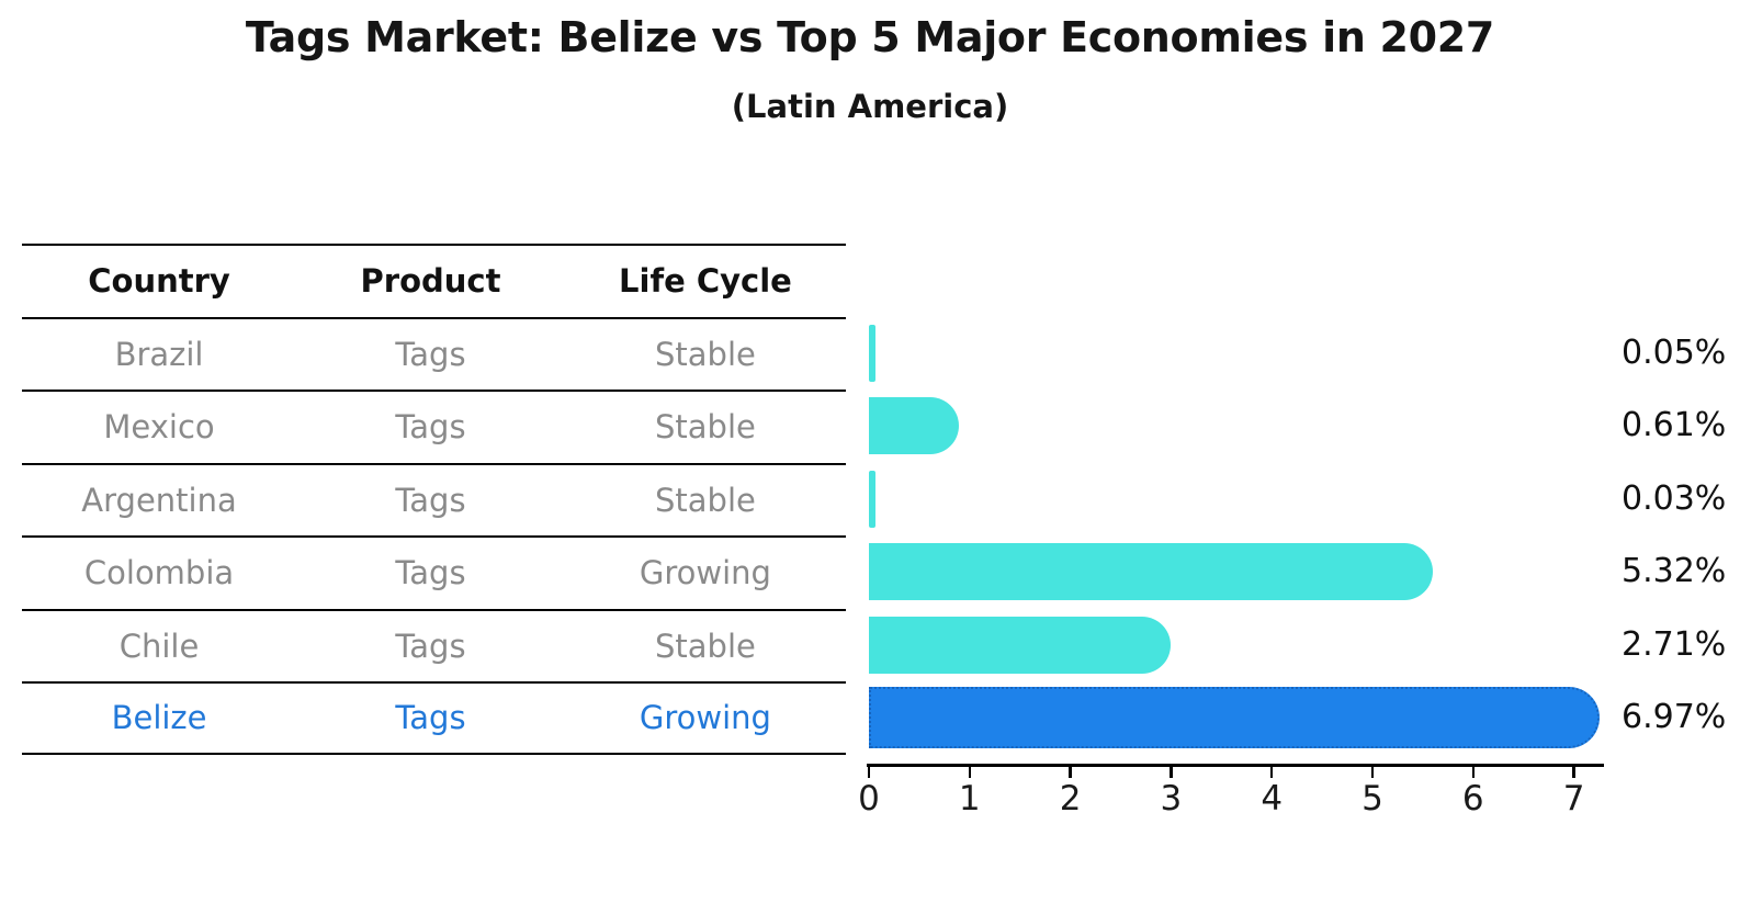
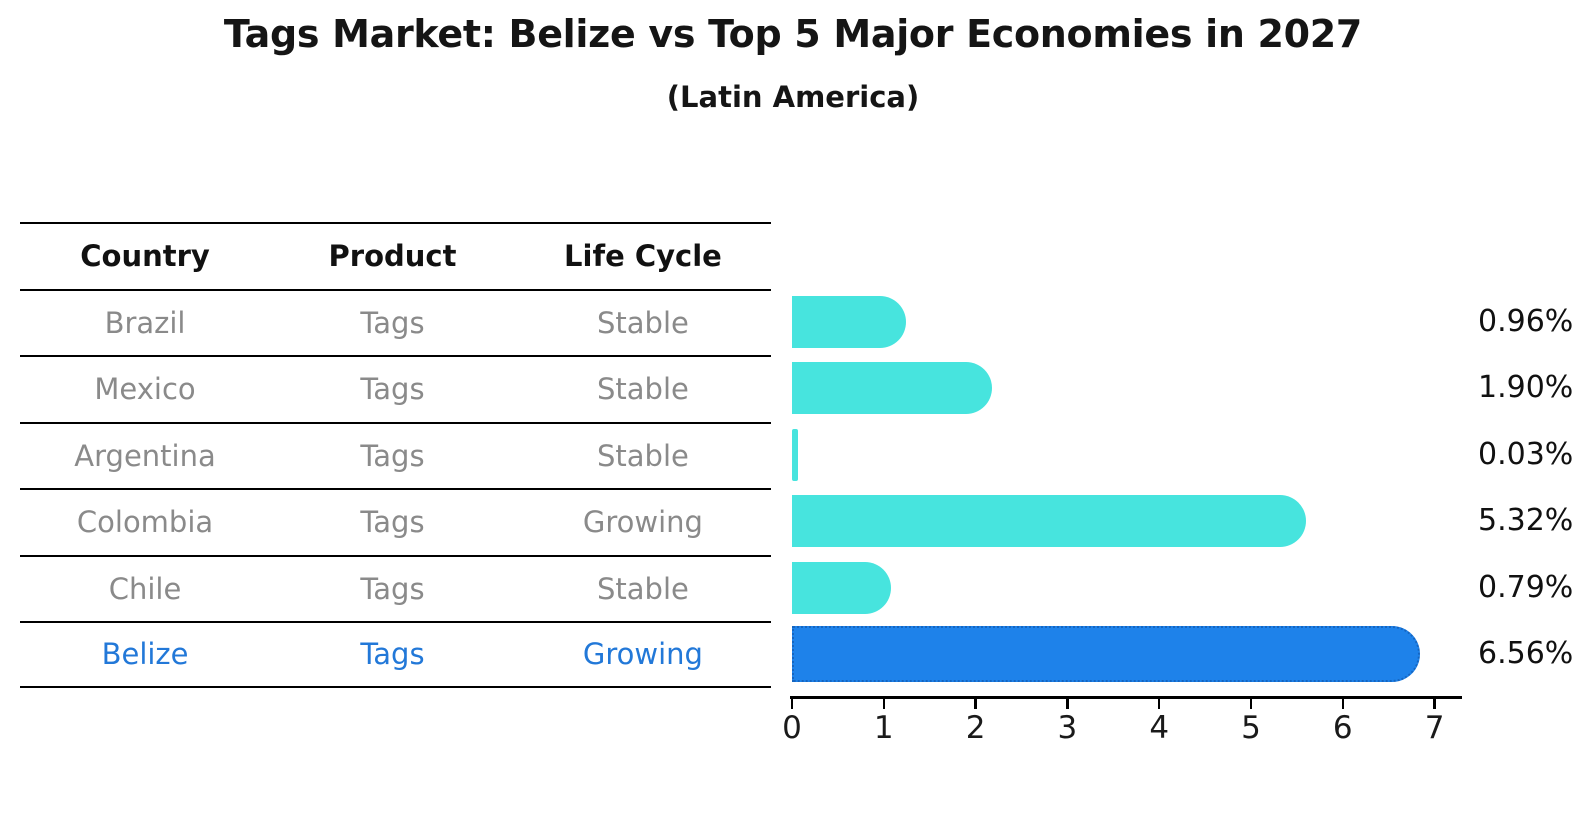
Brazil: 0.05% -> 0.96%
Mexico: 0.61% -> 1.90%
Chile: 2.71% -> 0.79%
Belize: 6.97% -> 6.56%
